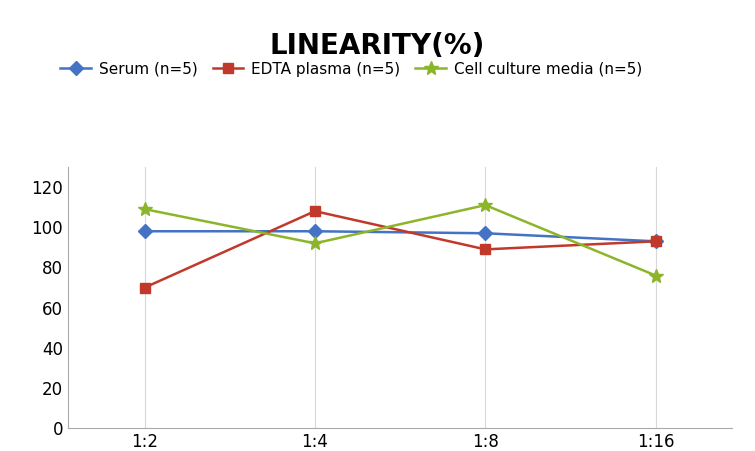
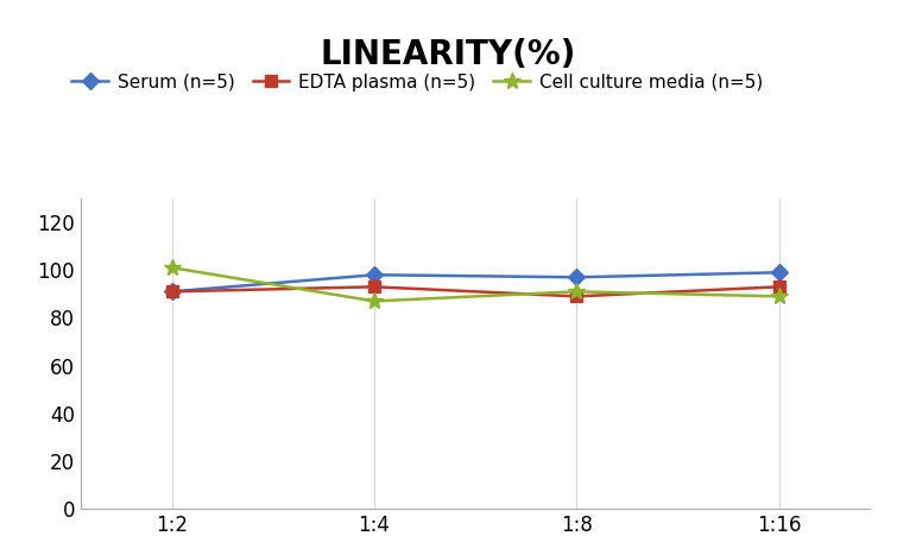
Serum (n=5)/1:2: 98 -> 91
EDTA plasma (n=5)/1:2: 70 -> 91
Cell culture media (n=5)/1:2: 109 -> 101
EDTA plasma (n=5)/1:4: 108 -> 93
Cell culture media (n=5)/1:4: 92 -> 87
Cell culture media (n=5)/1:8: 111 -> 91
Serum (n=5)/1:16: 93 -> 99
Cell culture media (n=5)/1:16: 76 -> 89
